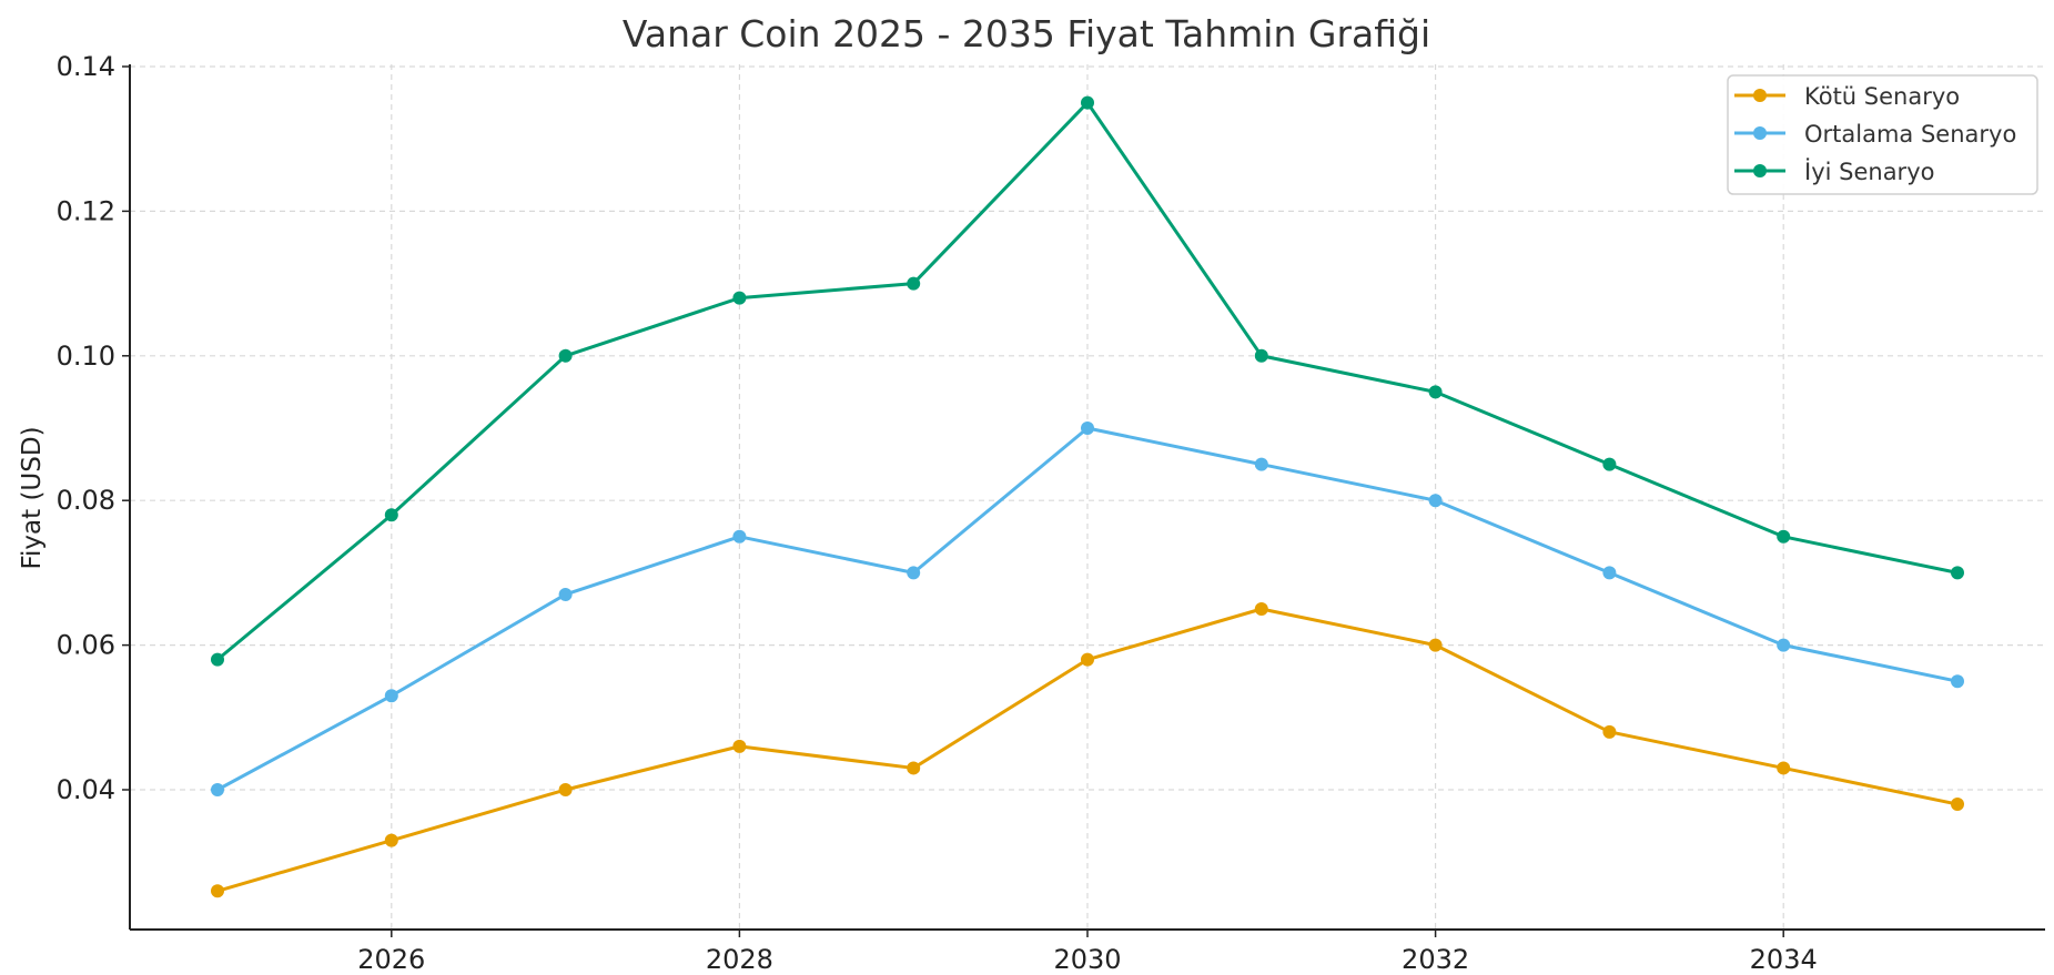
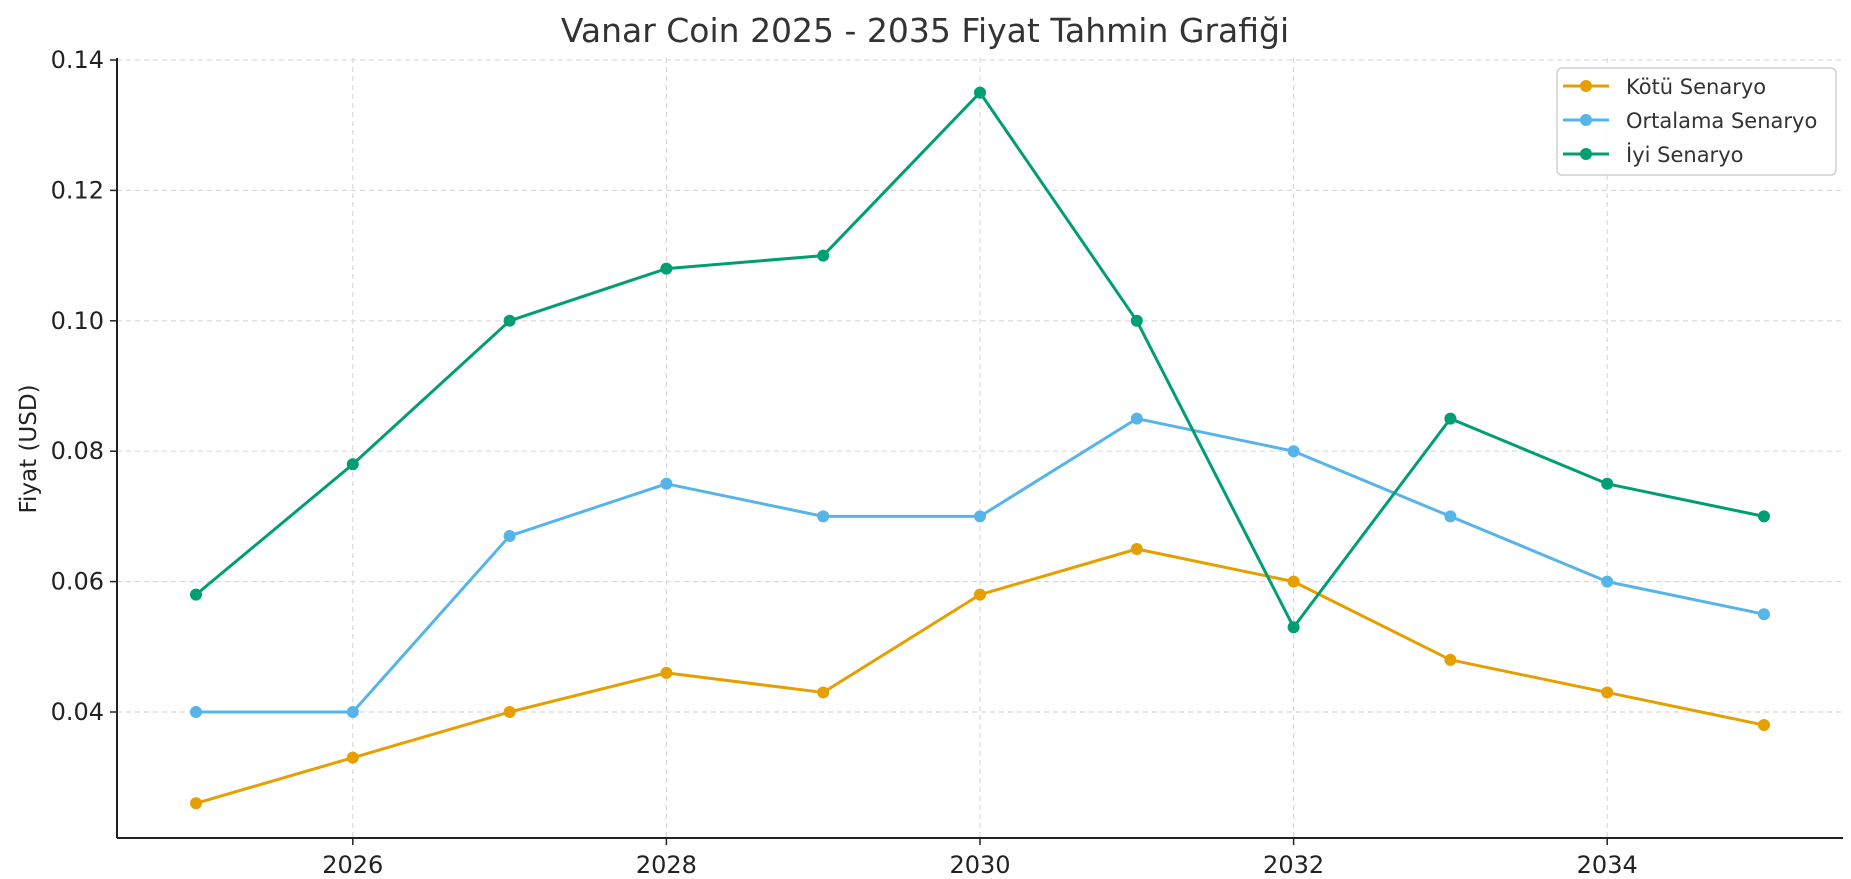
Ortalama Senaryo/2026: 0.053 -> 0.040
Ortalama Senaryo/2030: 0.090 -> 0.070
İyi Senaryo/2032: 0.095 -> 0.053
